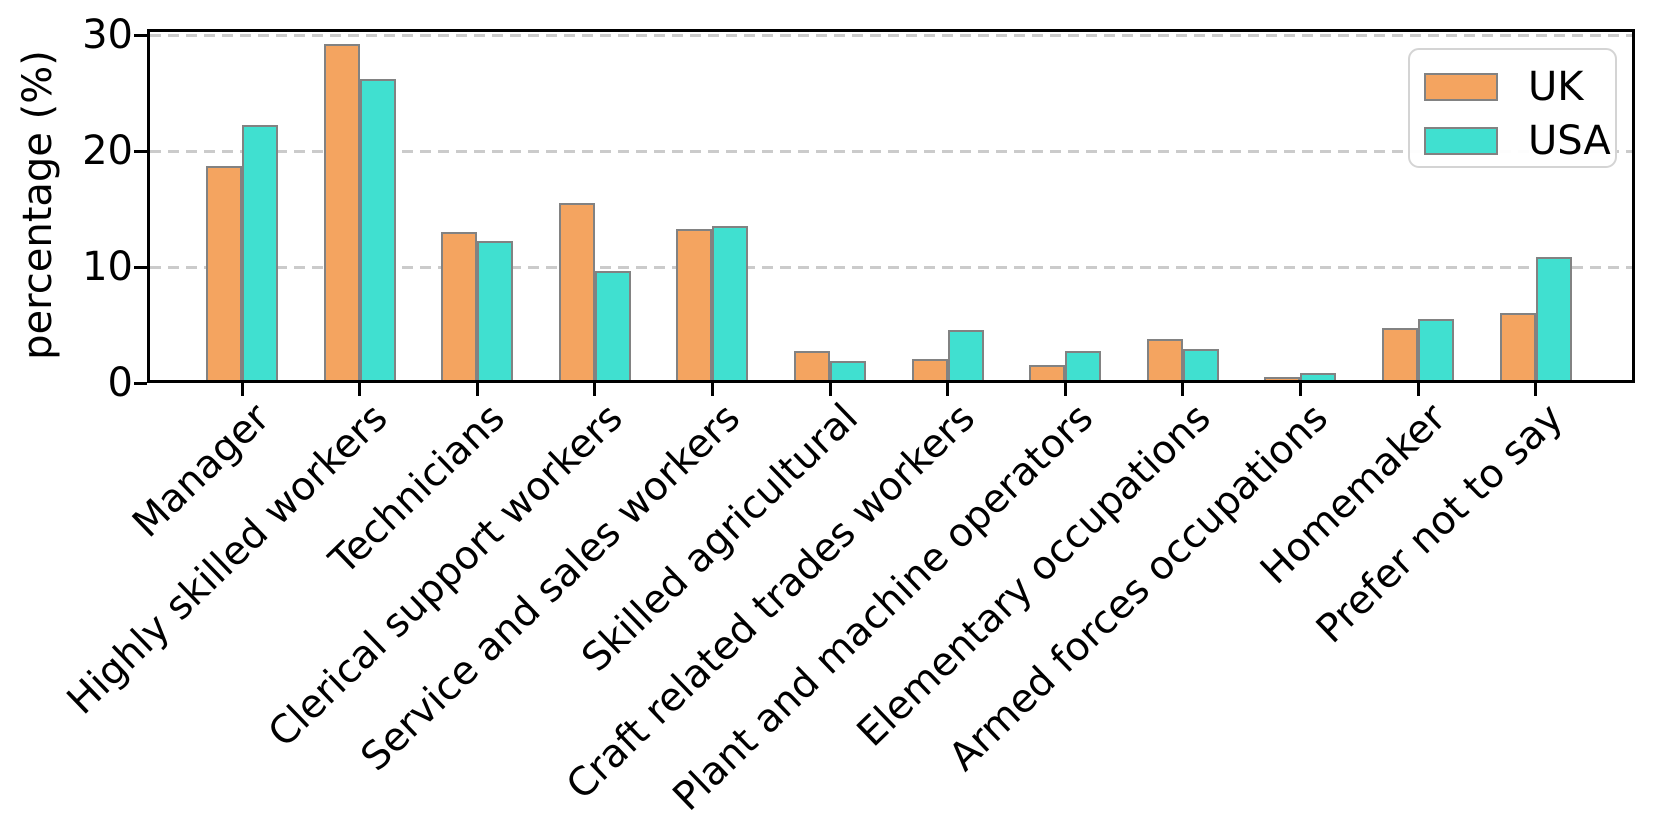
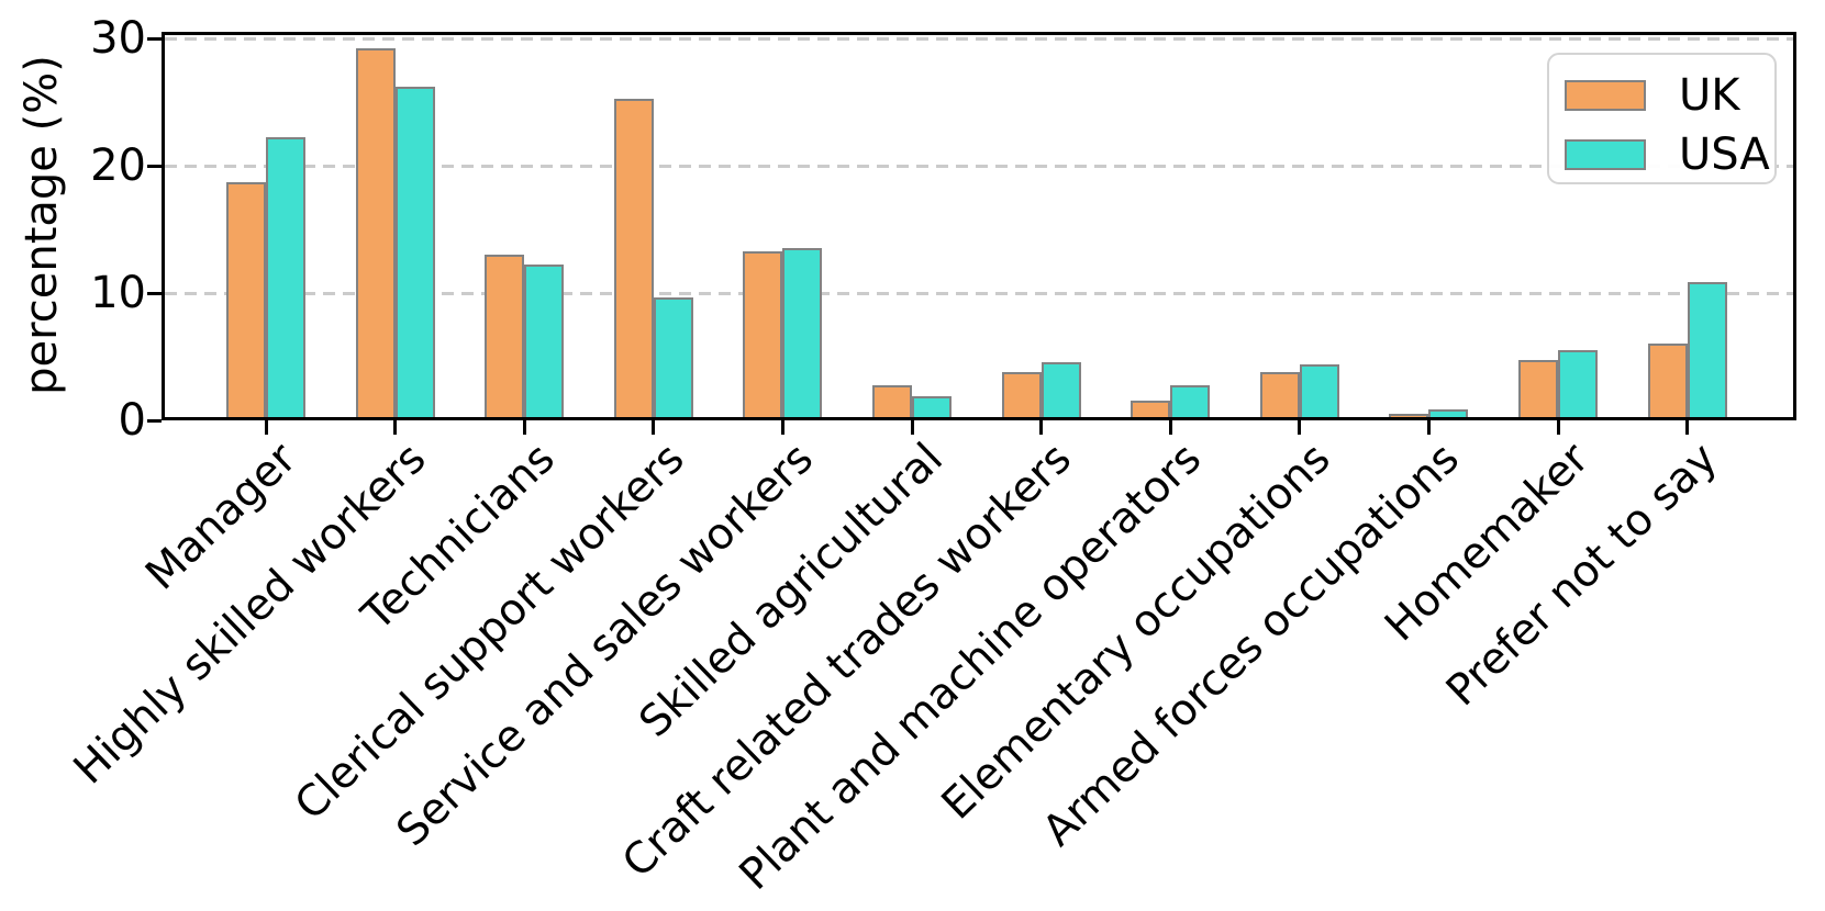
UK/Clerical support workers: 15.3 -> 25.0
UK/Craft related trades workers: 1.8 -> 3.5
USA/Elementary occupations: 2.7 -> 4.1
